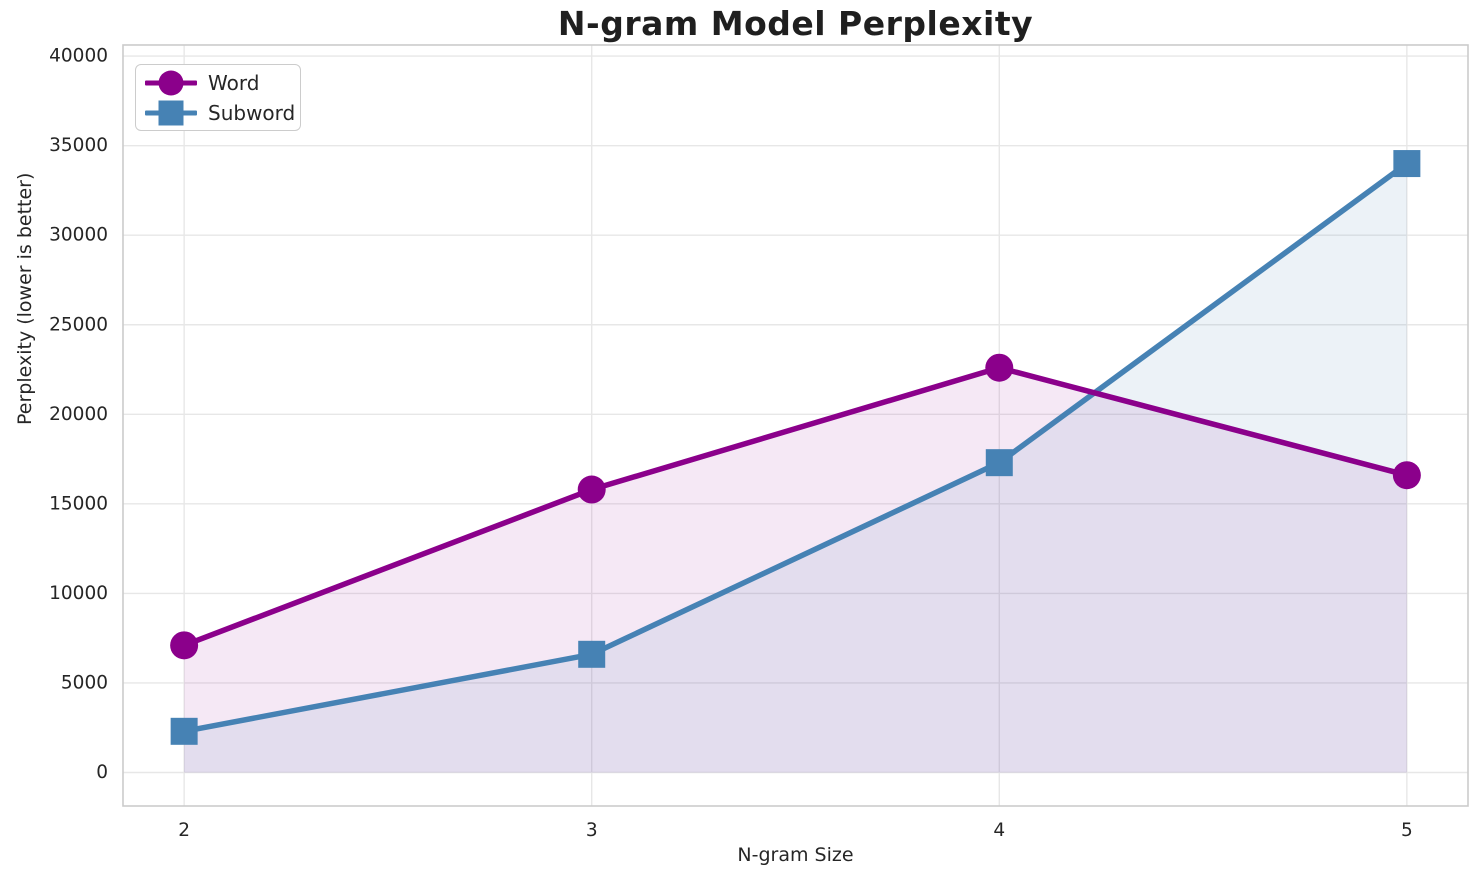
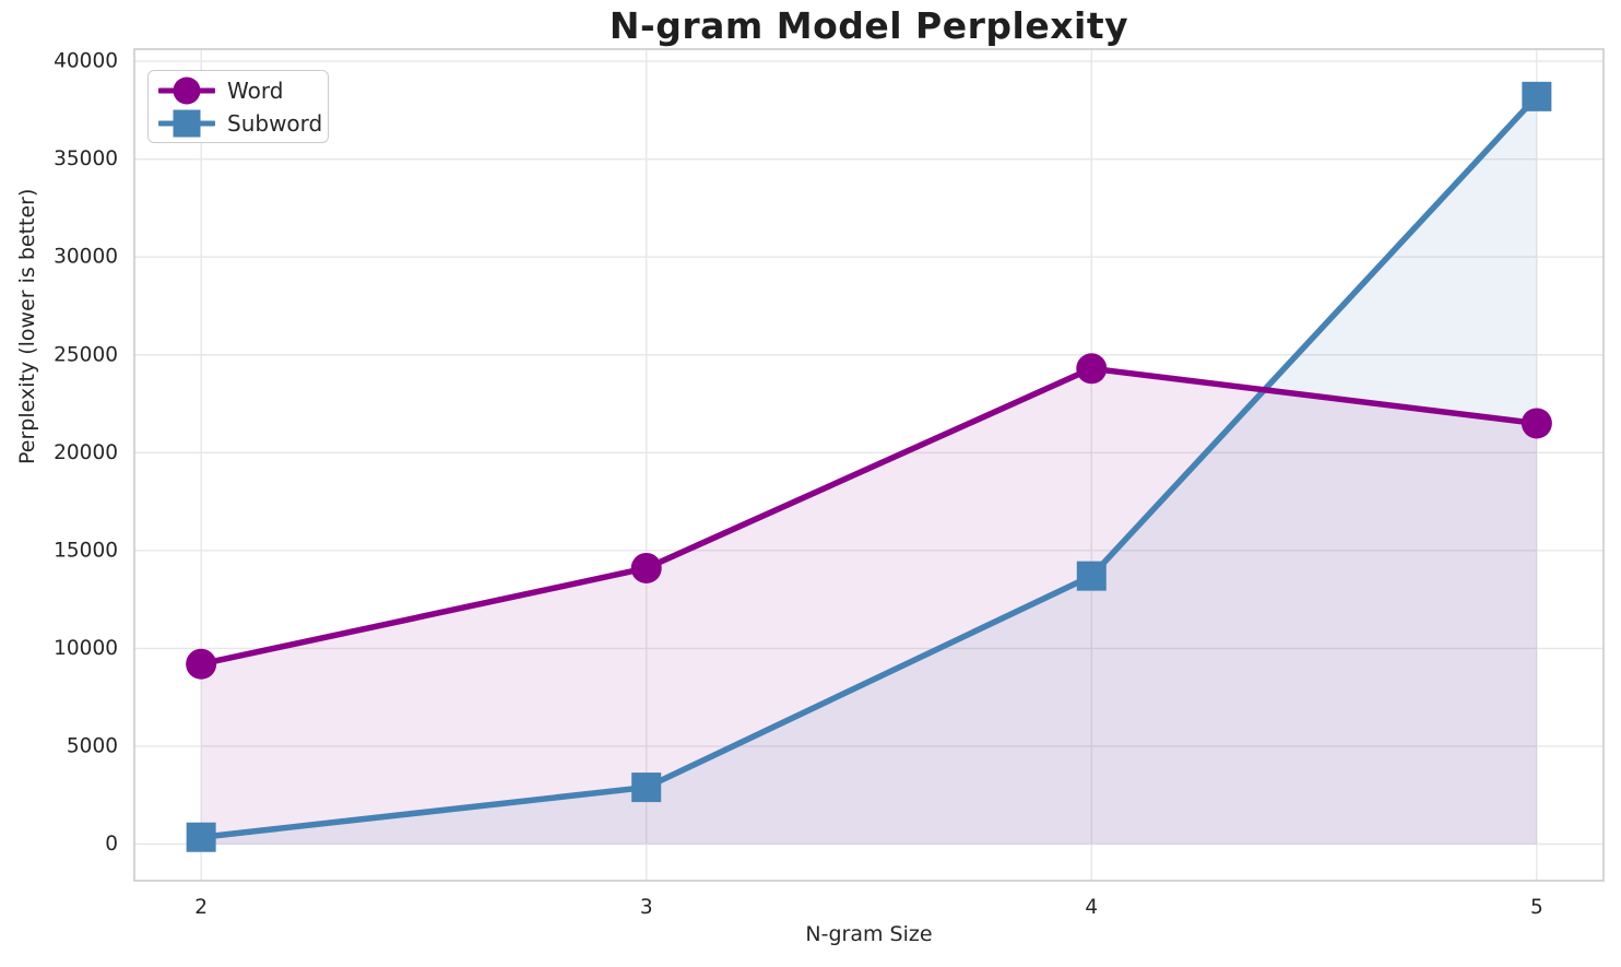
Word/2: 7100 -> 9200
Subword/2: 2300 -> 400
Word/3: 15800 -> 14100
Subword/3: 6600 -> 2900
Word/4: 22600 -> 24300
Subword/4: 17300 -> 13700
Word/5: 16600 -> 21500
Subword/5: 34000 -> 38200
